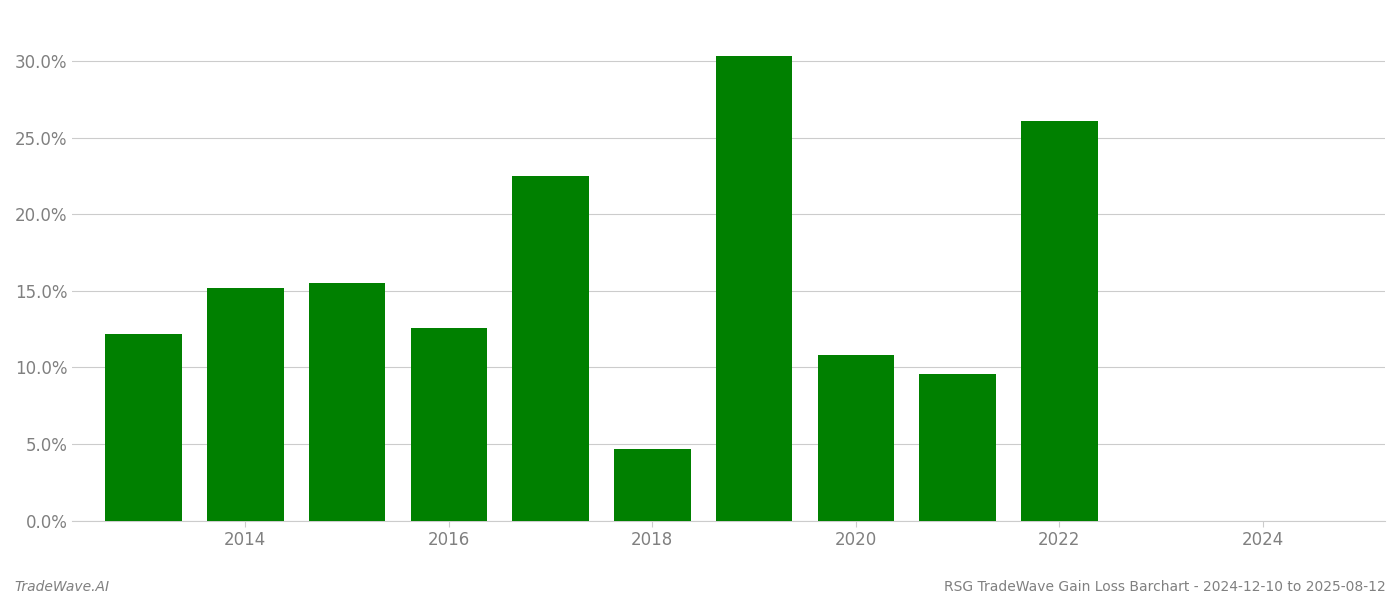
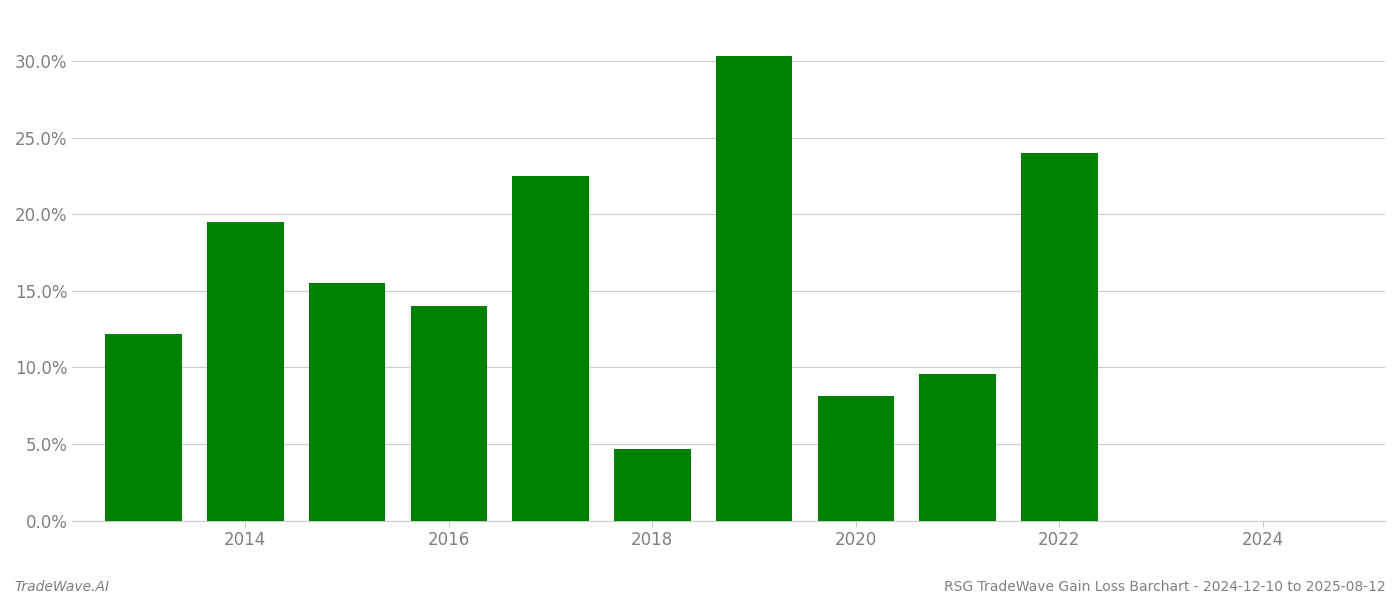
2014: 15.2% -> 19.5%
2016: 12.6% -> 14.0%
2020: 10.8% -> 8.1%
2022: 26.1% -> 24.0%
